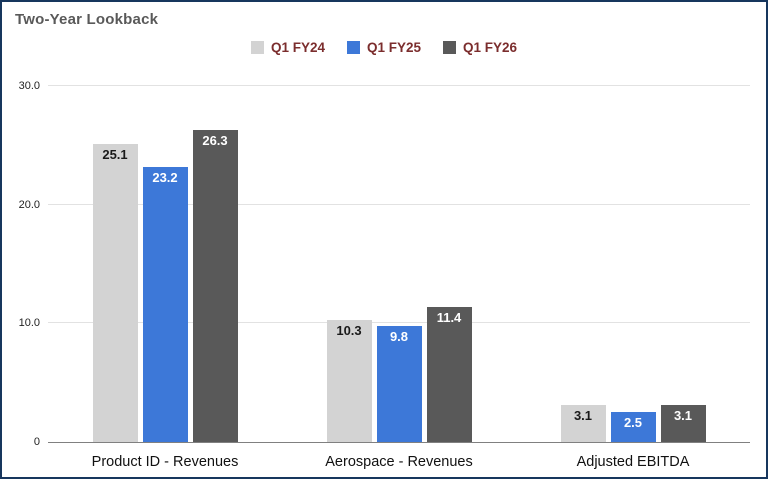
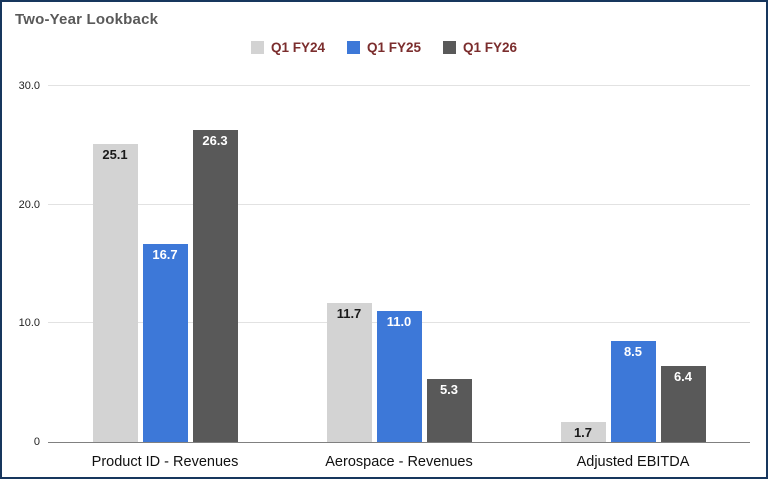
Q1 FY25/Product ID - Revenues: 23.2 -> 16.7
Q1 FY24/Aerospace - Revenues: 10.3 -> 11.7
Q1 FY25/Aerospace - Revenues: 9.8 -> 11.0
Q1 FY26/Aerospace - Revenues: 11.4 -> 5.3
Q1 FY24/Adjusted EBITDA: 3.1 -> 1.7
Q1 FY25/Adjusted EBITDA: 2.5 -> 8.5
Q1 FY26/Adjusted EBITDA: 3.1 -> 6.4
